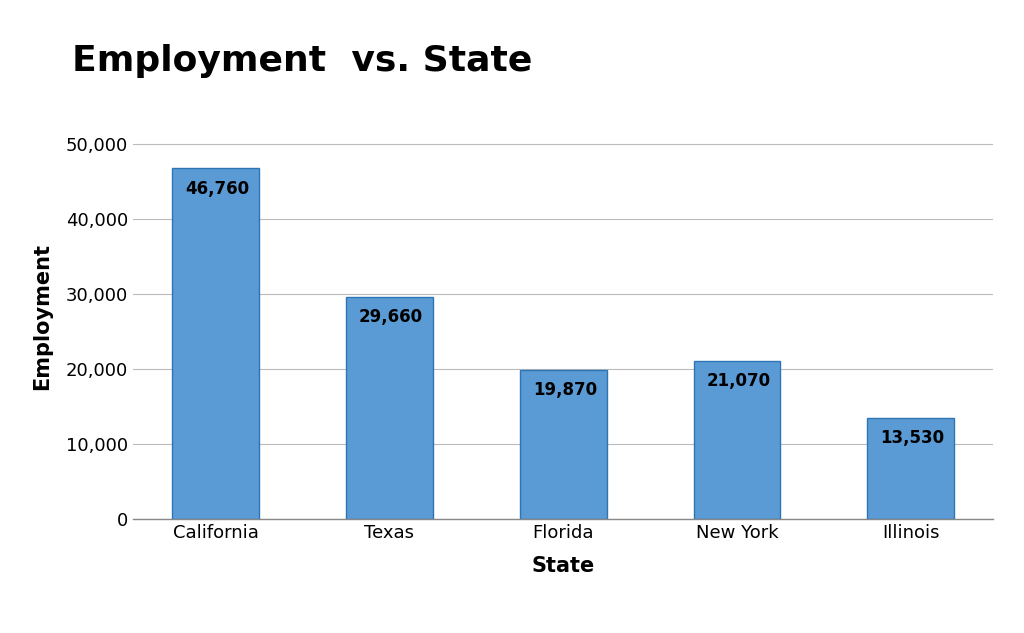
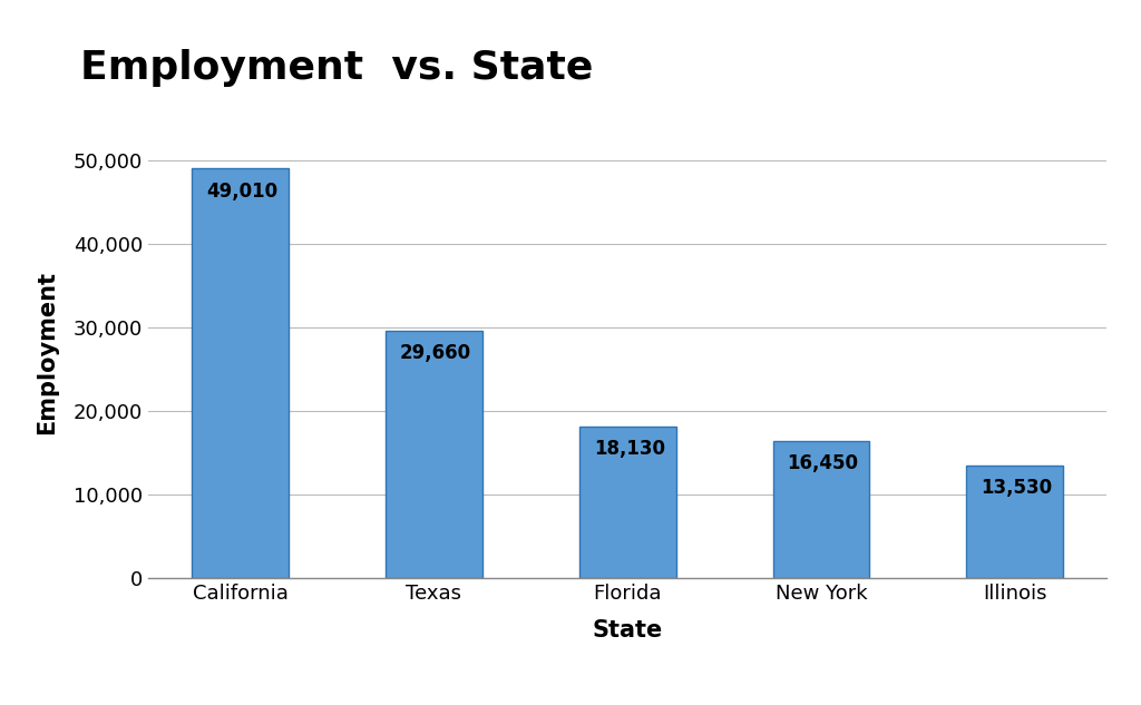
California: 46,760 -> 49,010
Florida: 19,870 -> 18,130
New York: 21,070 -> 16,450
